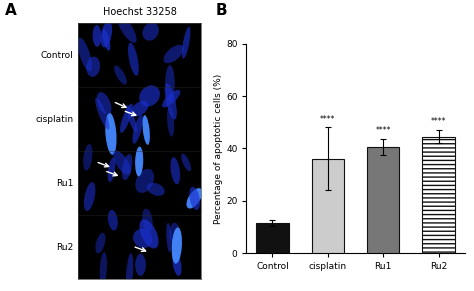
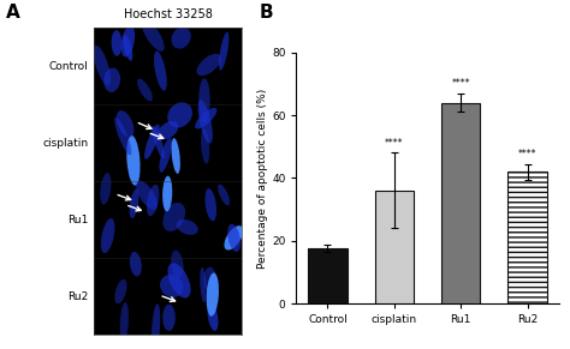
Control: 11.5 -> 17.5
Ru1: 40.5 -> 64.0
Ru2: 44.5 -> 42.0
